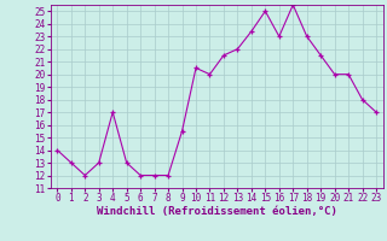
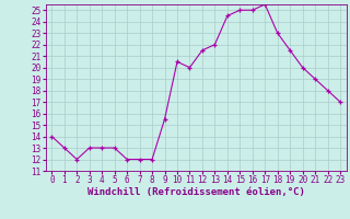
4: 17.0 -> 13.0
14: 23.4 -> 24.5
16: 23.0 -> 25.0
21: 20.0 -> 19.0
